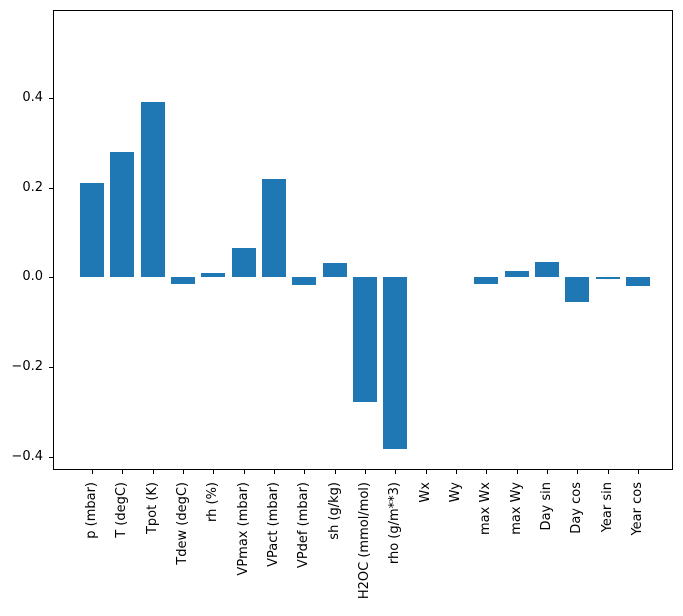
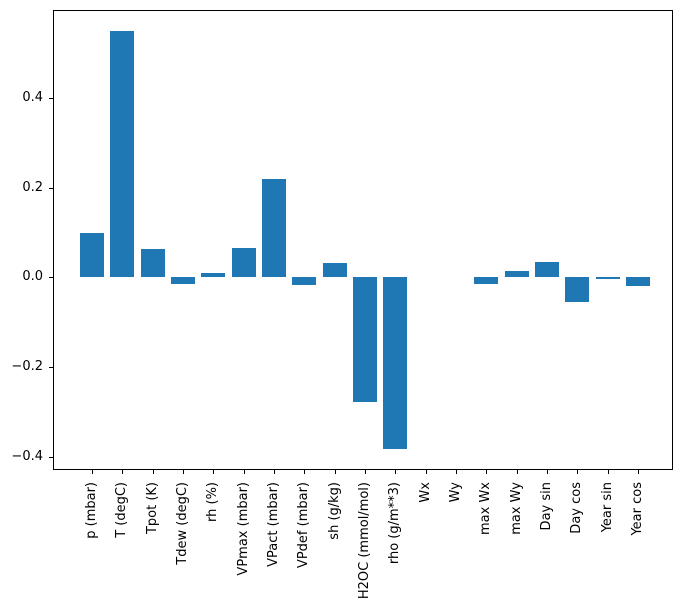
p (mbar): 0.21 -> 0.10
T (degC): 0.28 -> 0.55
Tpot (K): 0.39 -> 0.06
